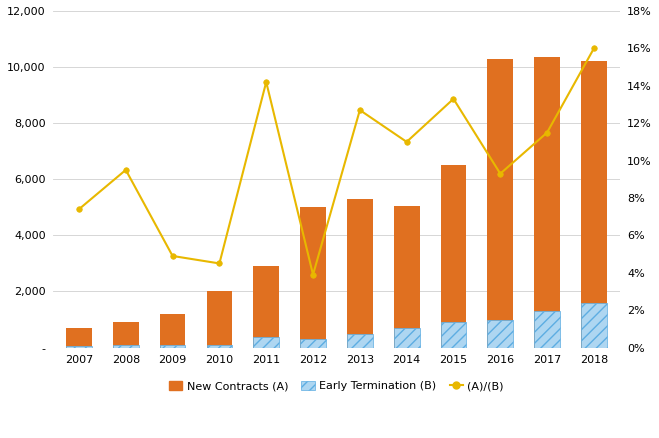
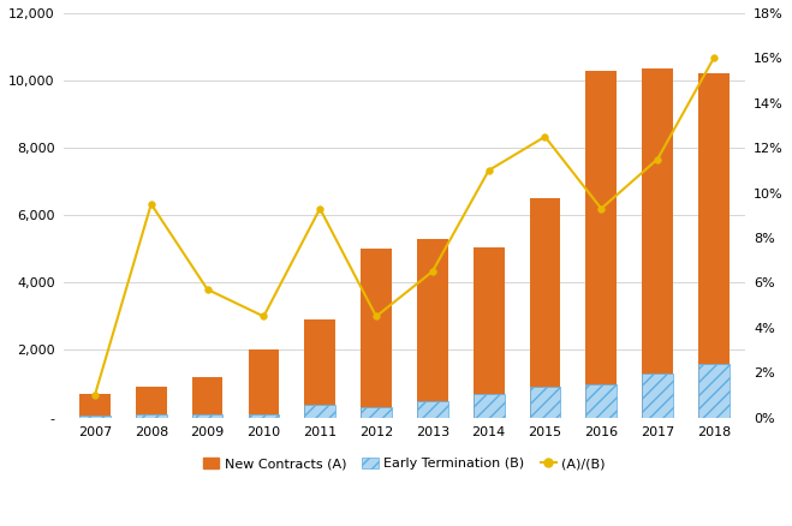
(A)/(B)/2007: 7.4% -> 1.0%
(A)/(B)/2009: 4.9% -> 5.7%
(A)/(B)/2011: 14.2% -> 9.3%
(A)/(B)/2012: 3.9% -> 4.5%
(A)/(B)/2013: 12.7% -> 6.5%
(A)/(B)/2015: 13.3% -> 12.5%
